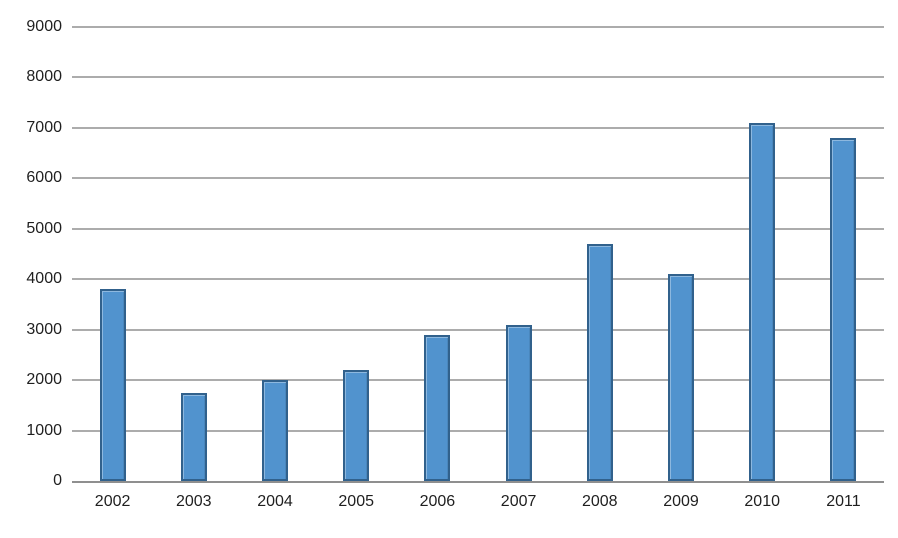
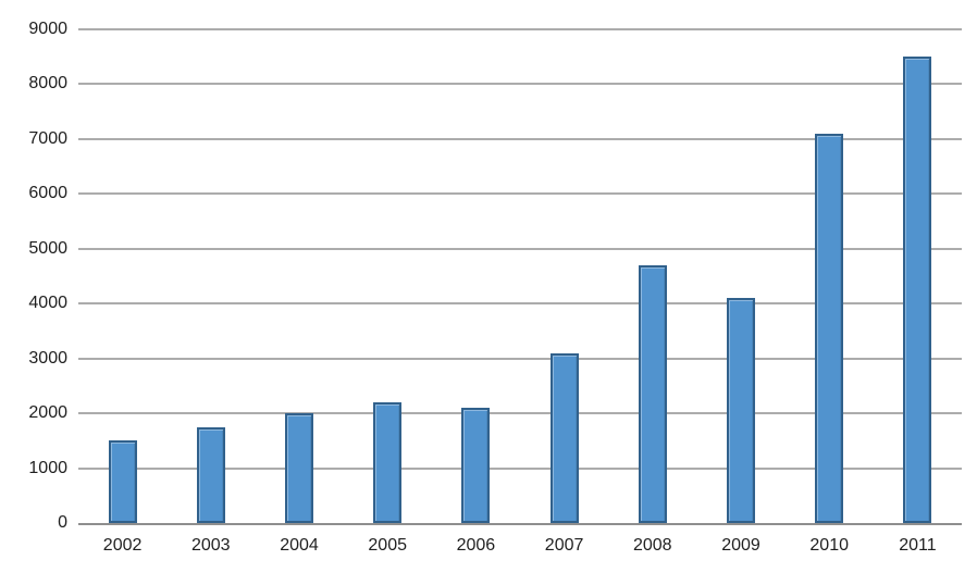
2002: 3800 -> 1500
2006: 2900 -> 2100
2011: 6800 -> 8500
